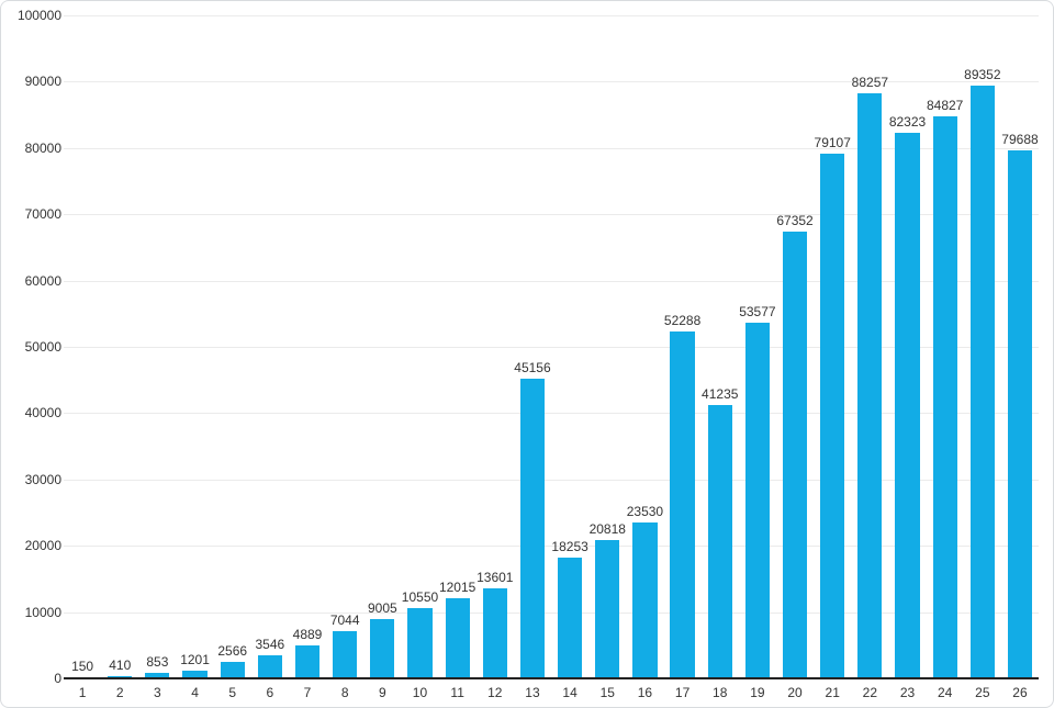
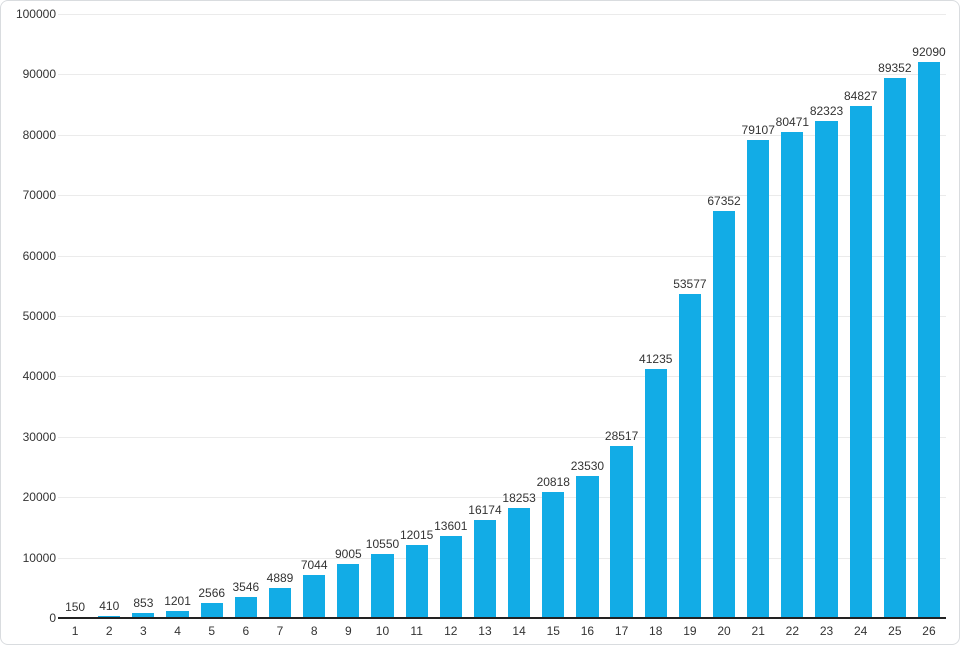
13: 45156 -> 16174
17: 52288 -> 28517
22: 88257 -> 80471
26: 79688 -> 92090
